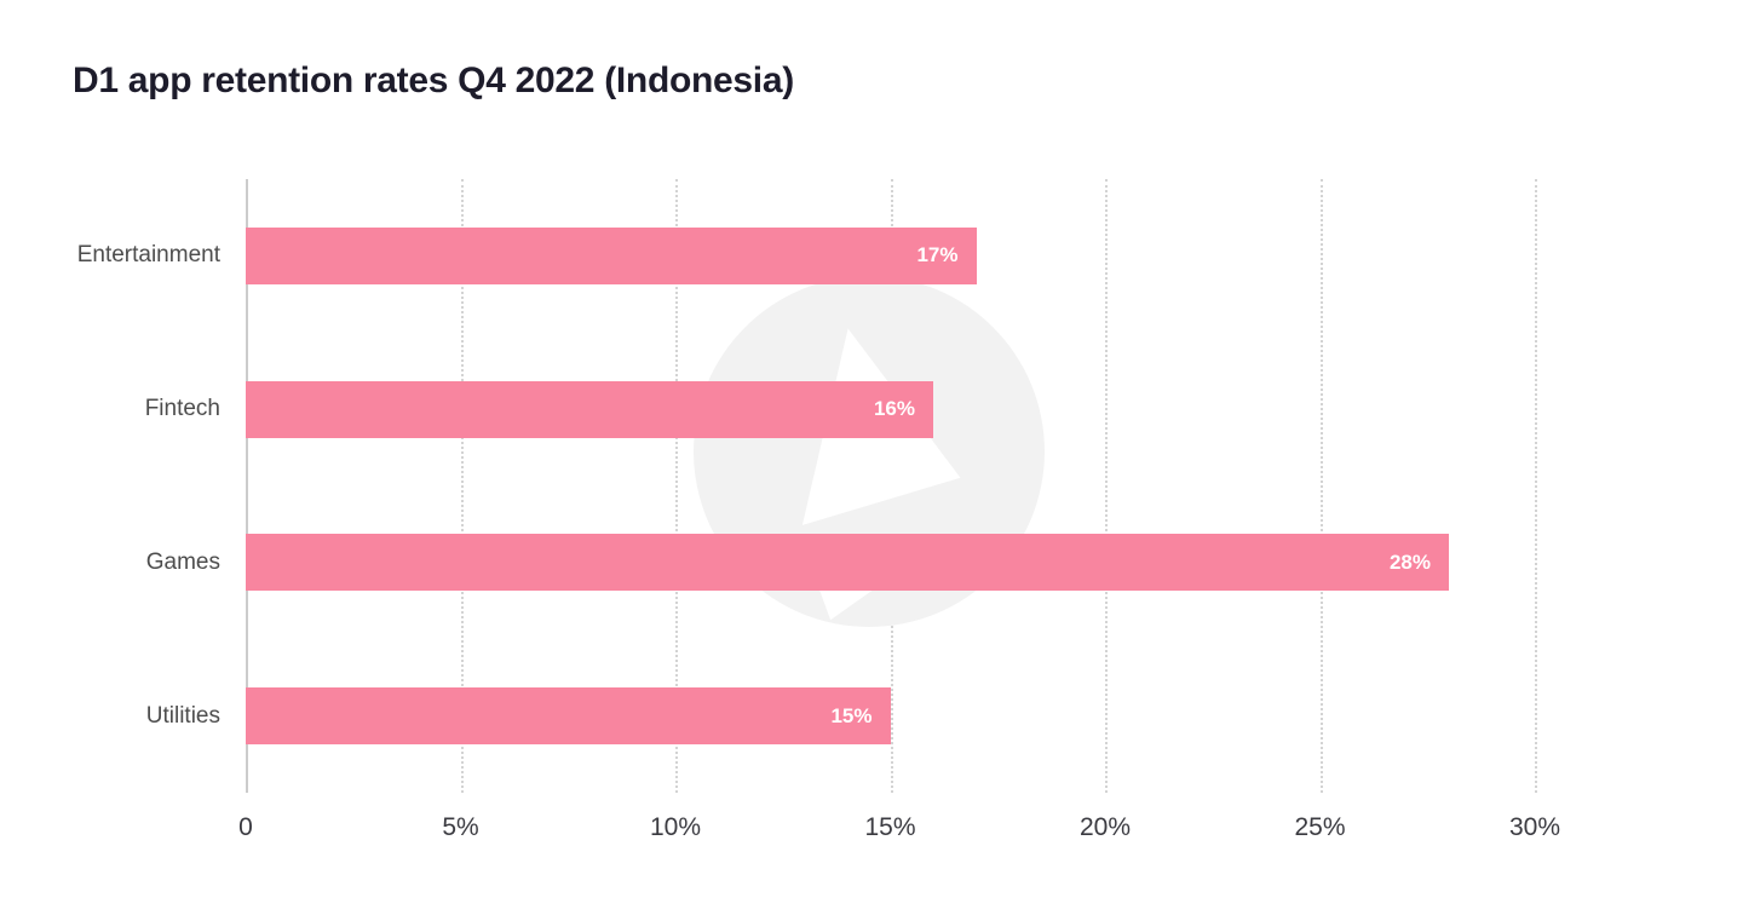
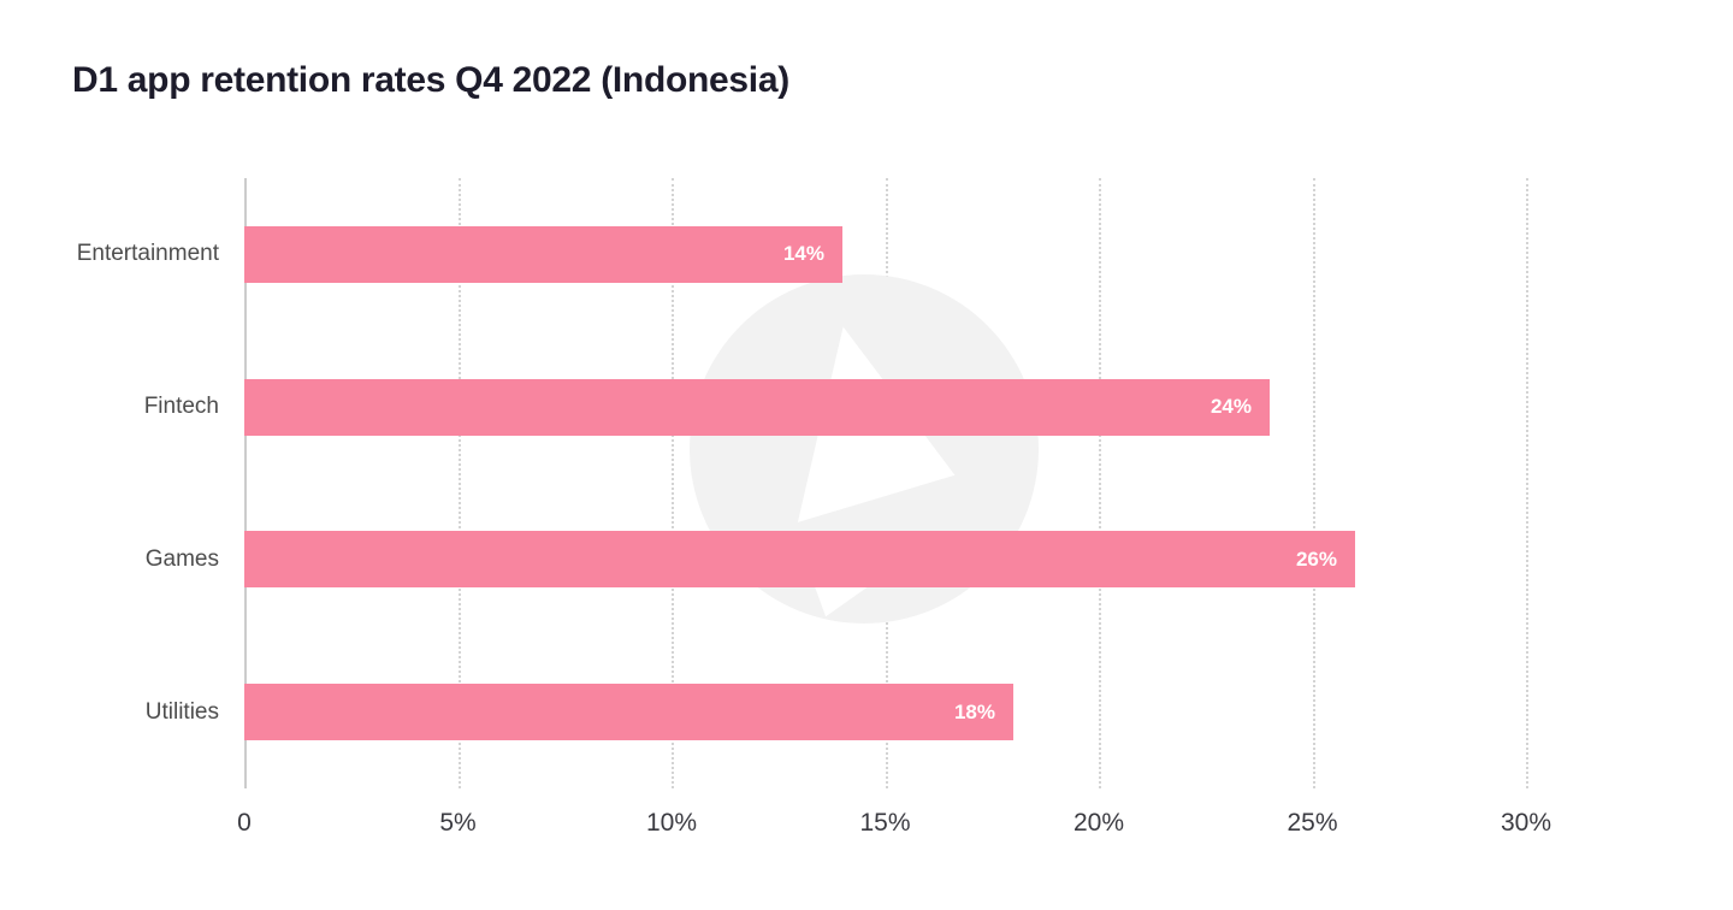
Entertainment: 17% -> 14%
Fintech: 16% -> 24%
Games: 28% -> 26%
Utilities: 15% -> 18%
